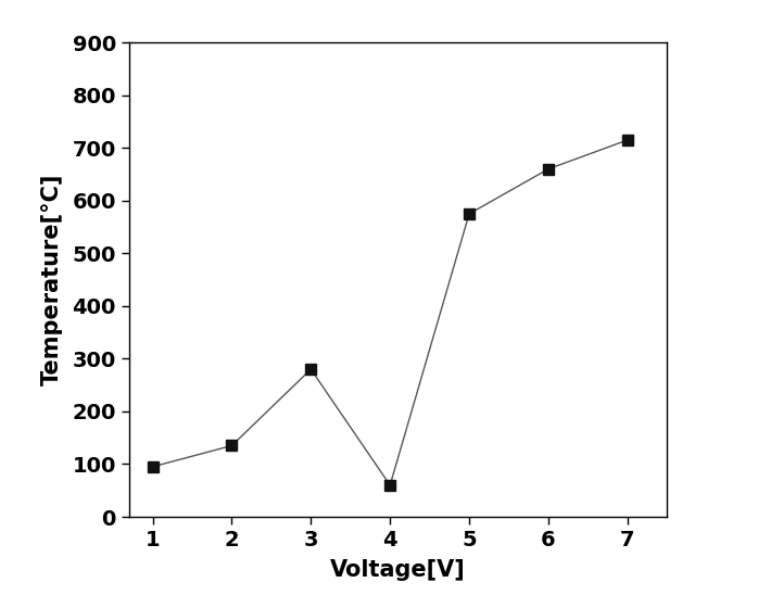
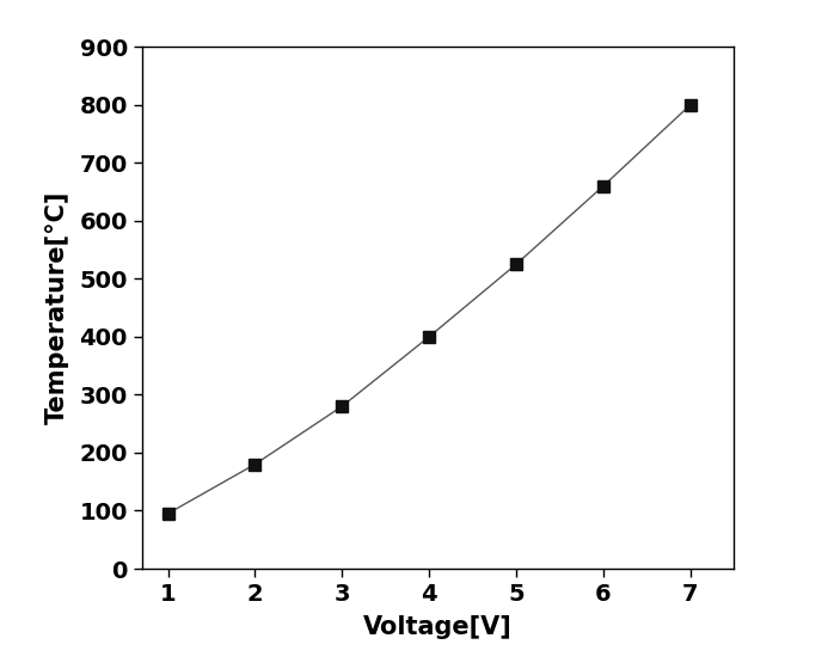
2: 135 -> 180
4: 60 -> 400
5: 575 -> 525
7: 715 -> 800
